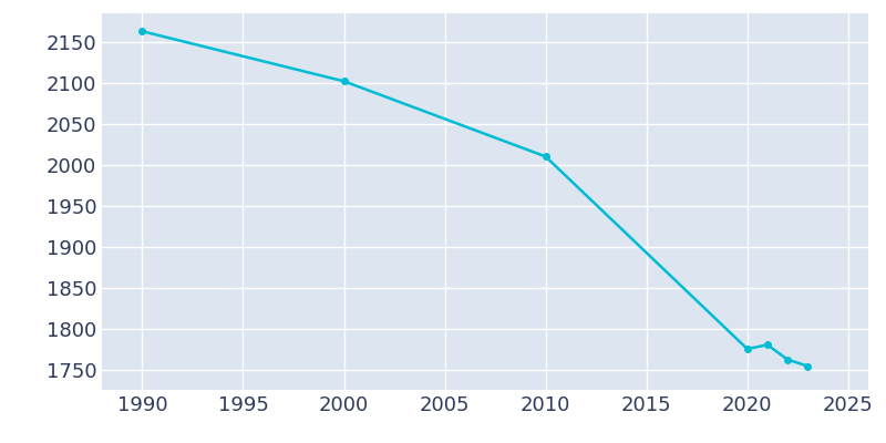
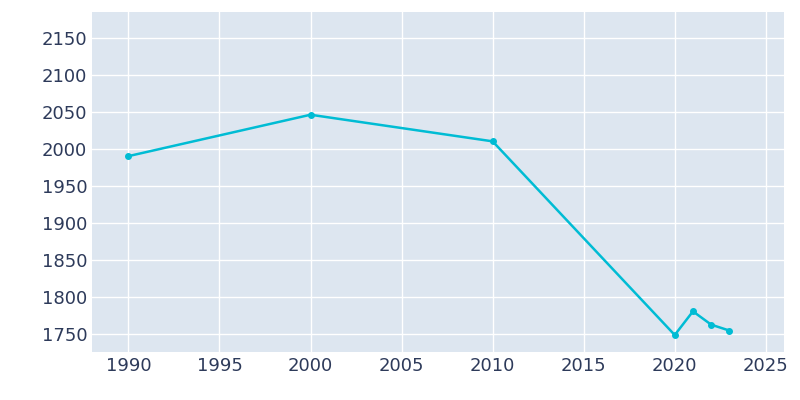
1990: 2163 -> 1990
2000: 2102 -> 2046
2020: 1775 -> 1748
